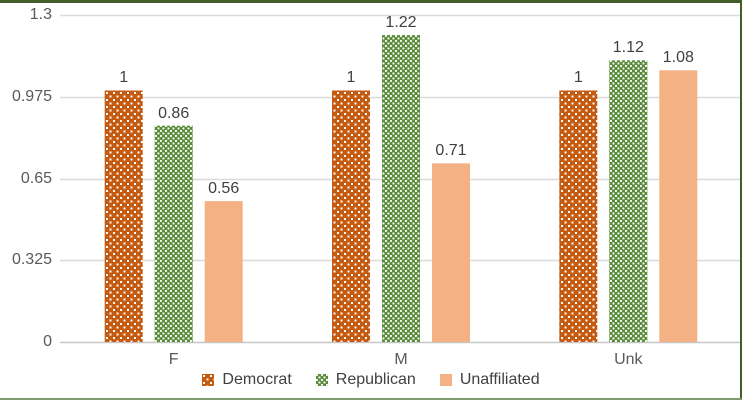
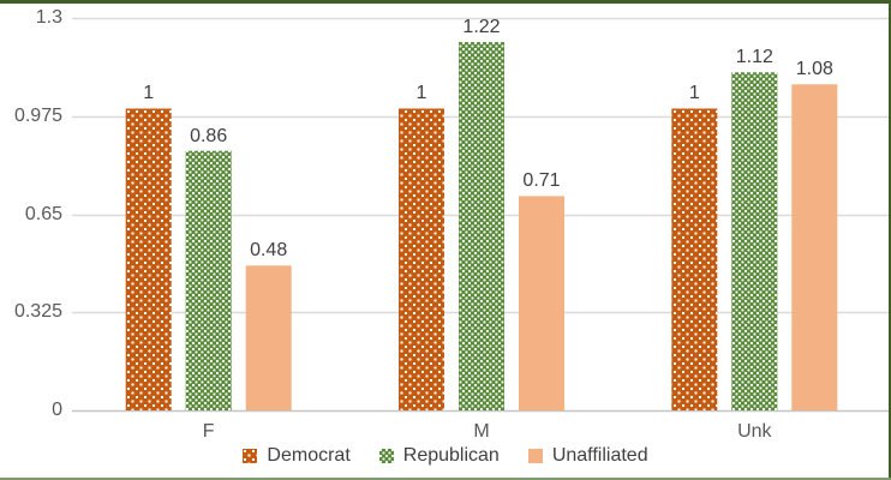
Unaffiliated/F: 0.56 -> 0.48
